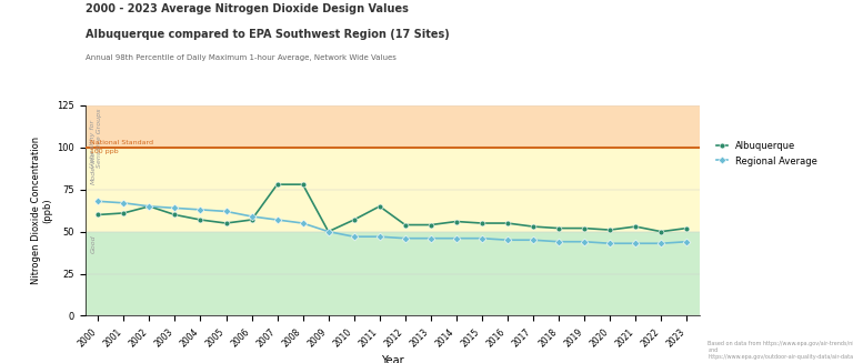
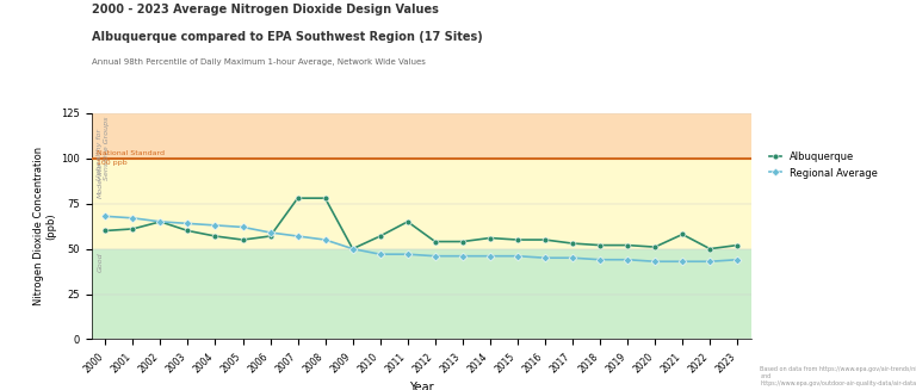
Albuquerque/2021: 53 -> 58
